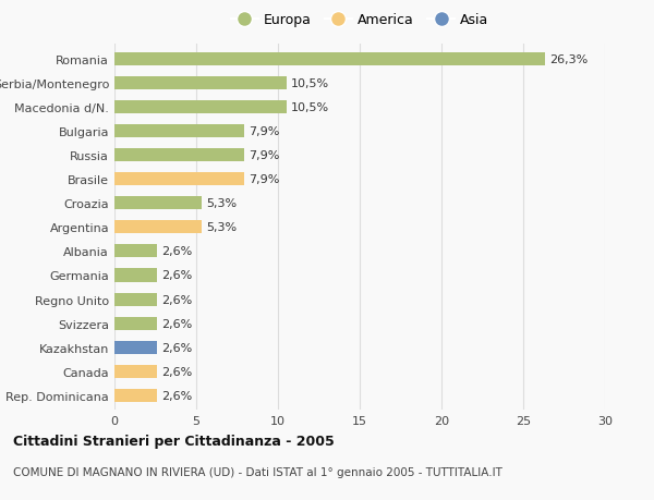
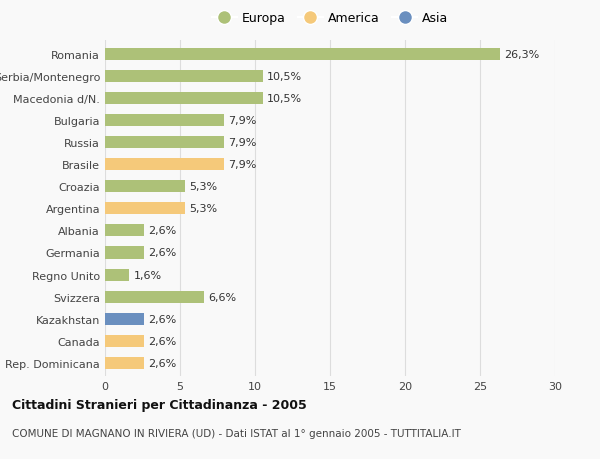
Regno Unito: 2,6% -> 1,6%
Svizzera: 2,6% -> 6,6%
